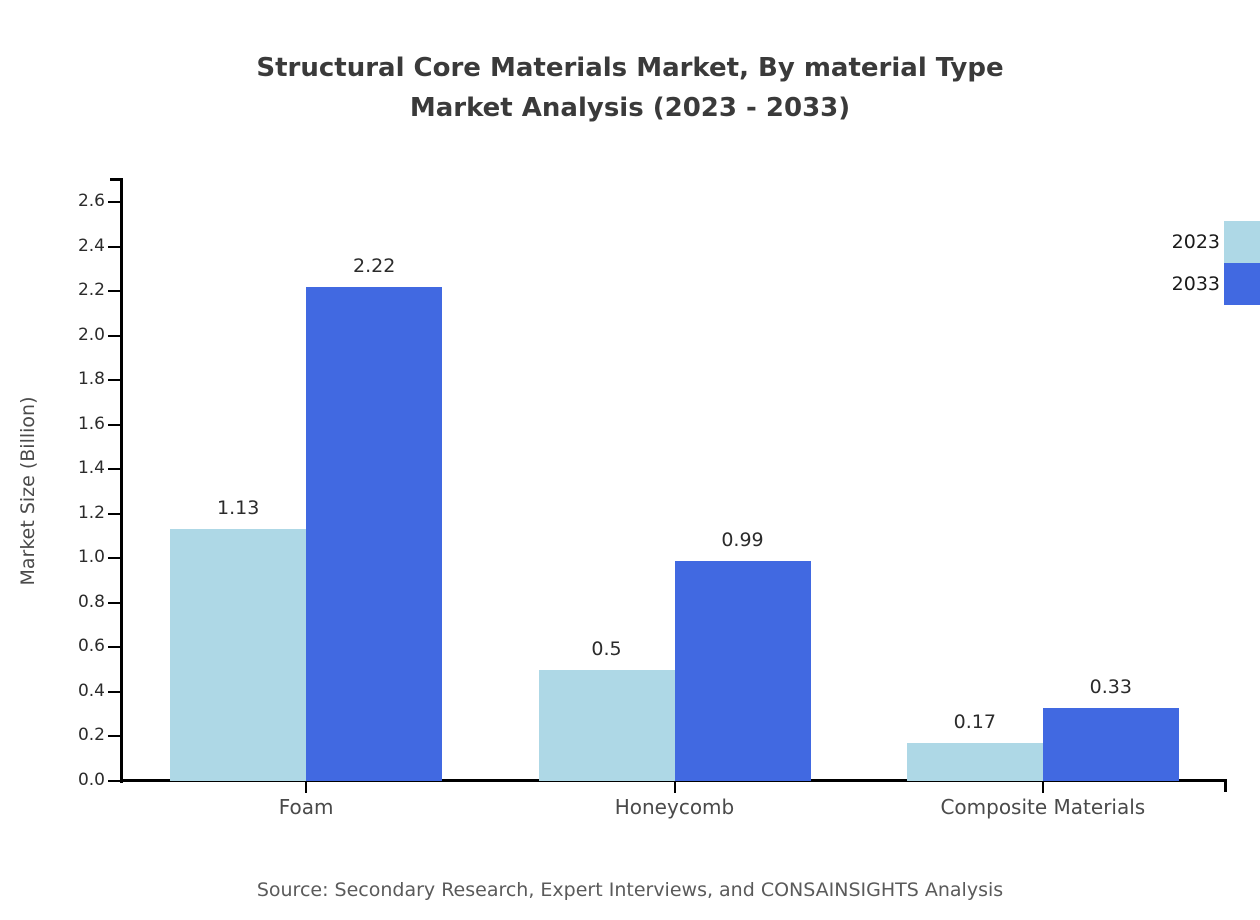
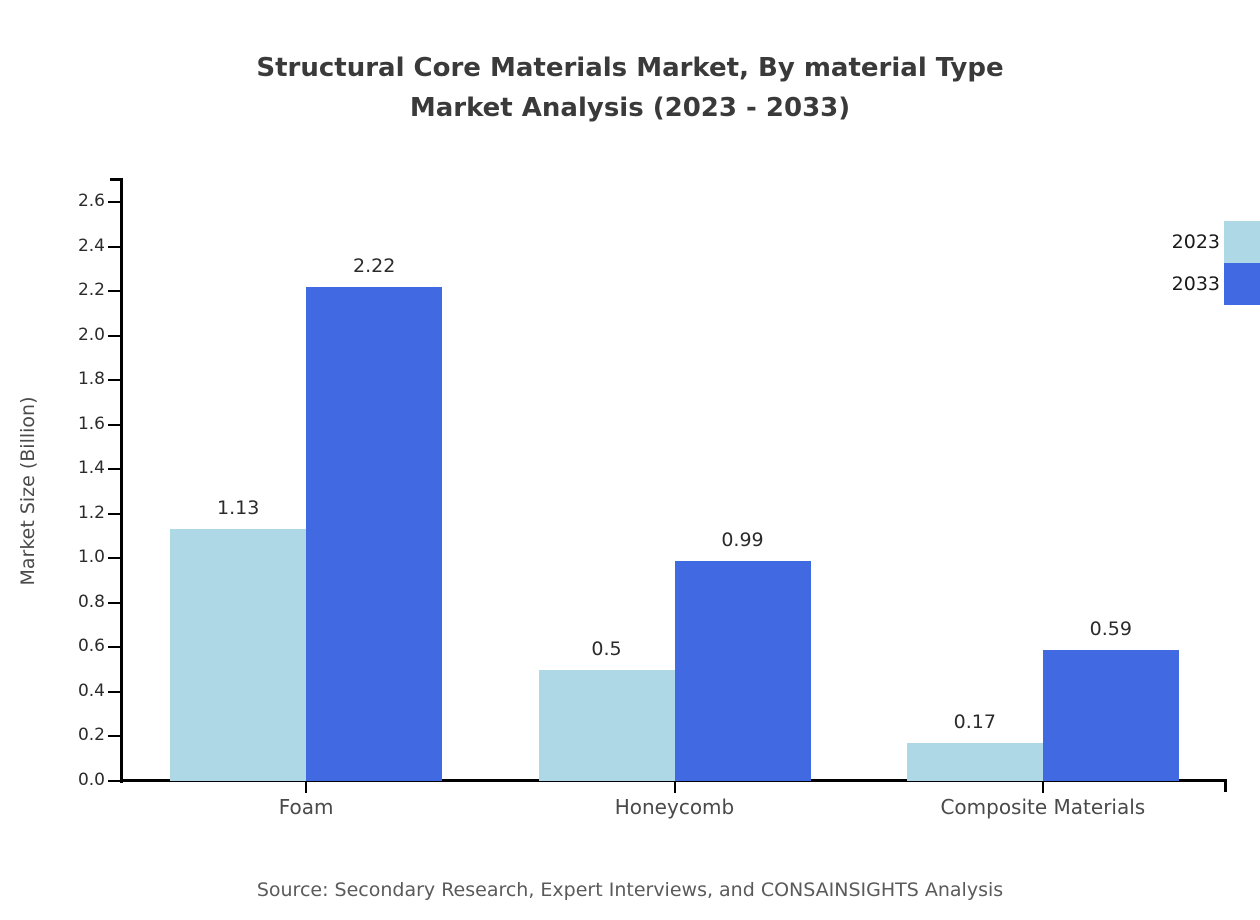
2033/Composite Materials: 0.33 -> 0.59
